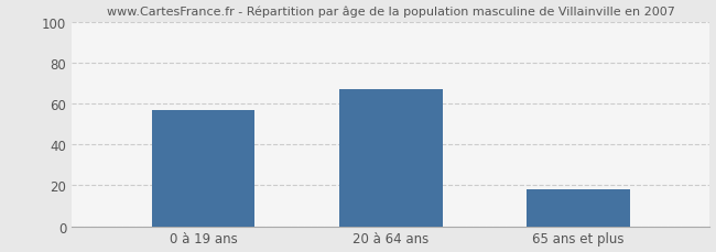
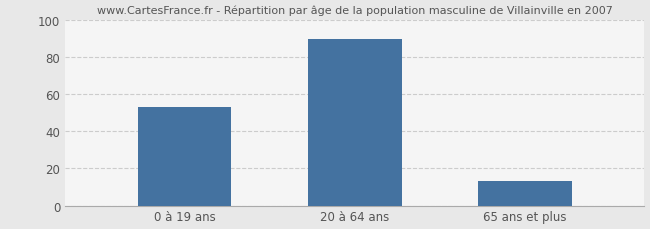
0 à 19 ans: 57 -> 53
20 à 64 ans: 67 -> 90
65 ans et plus: 18 -> 13
